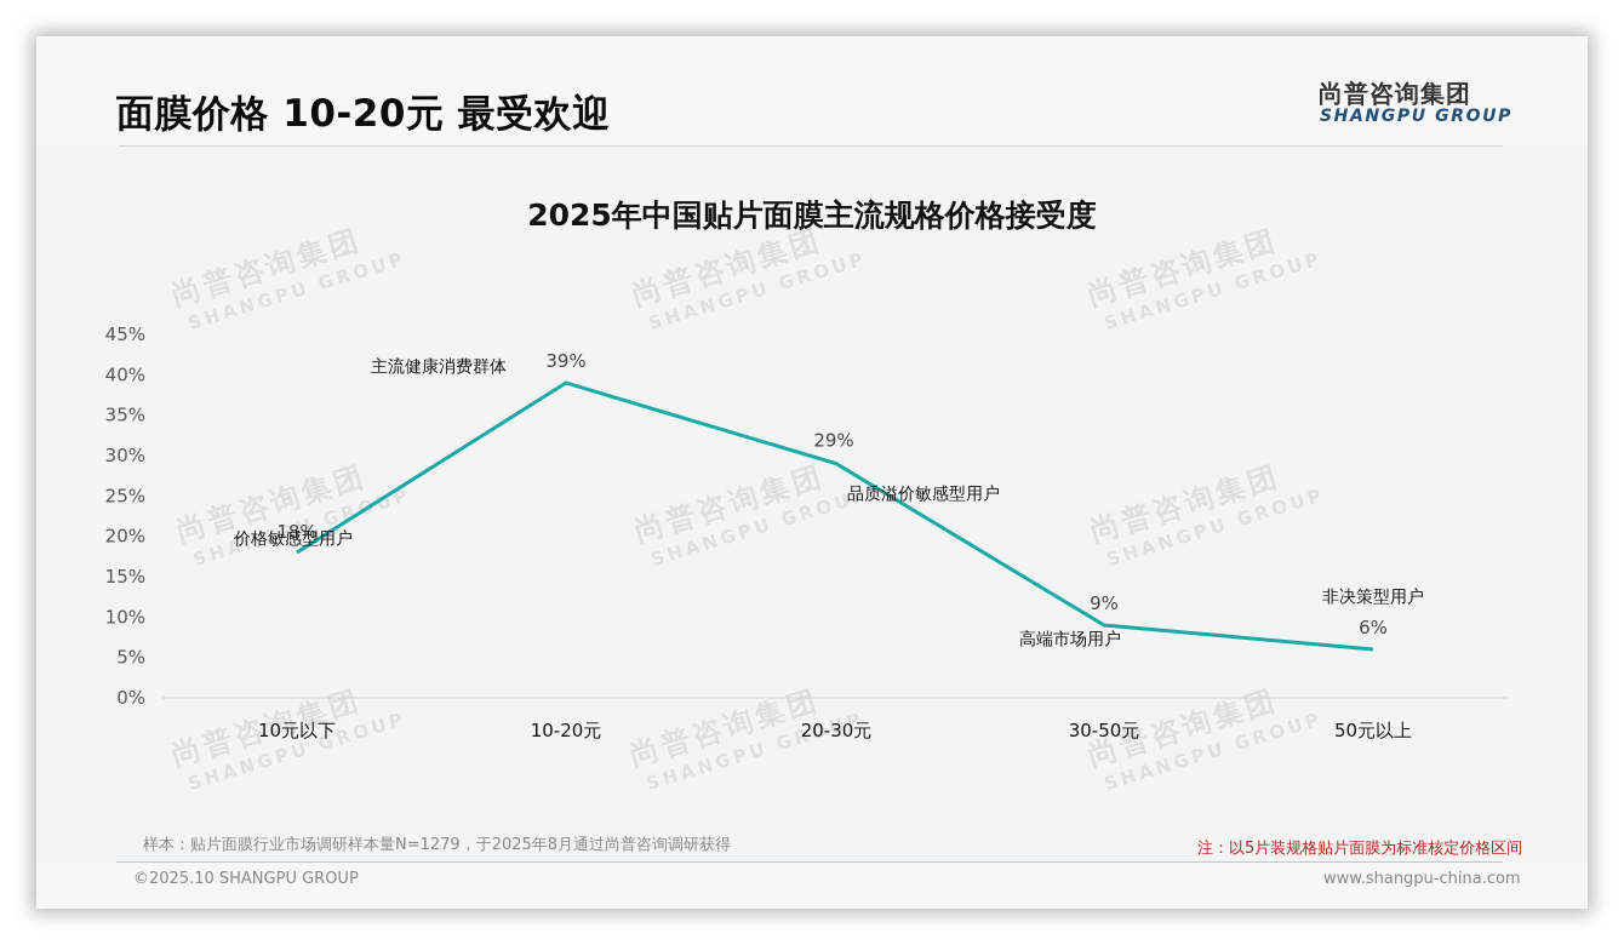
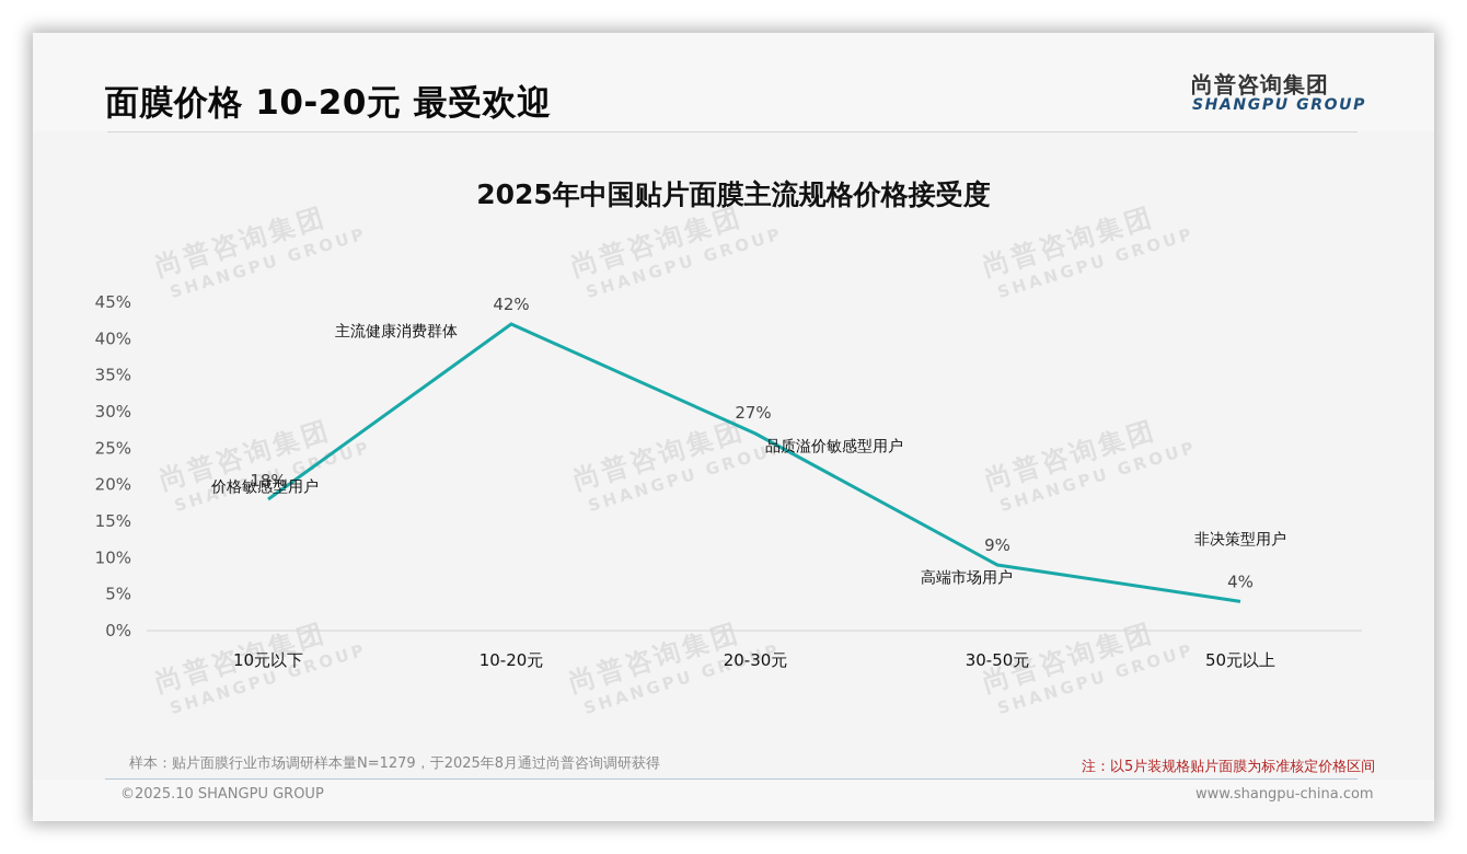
10-20元: 39% -> 42%
20-30元: 29% -> 27%
50元以上: 6% -> 4%
